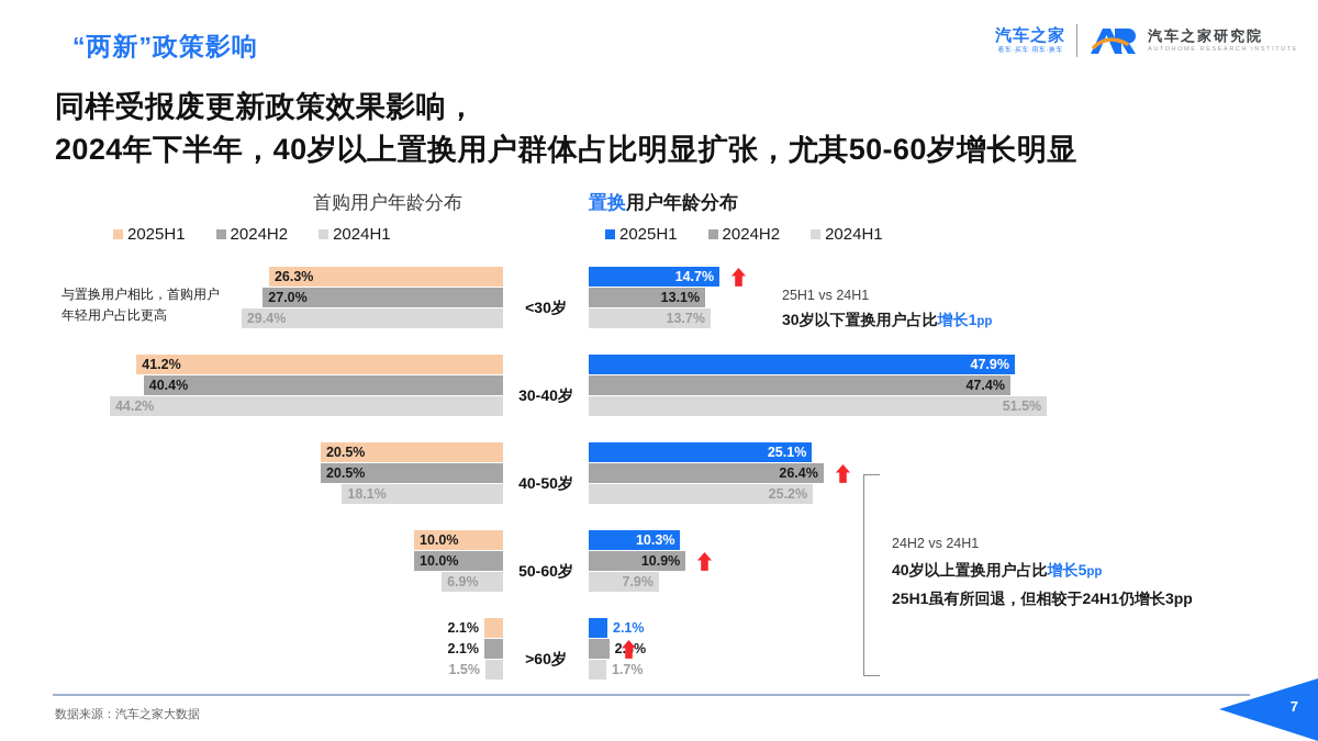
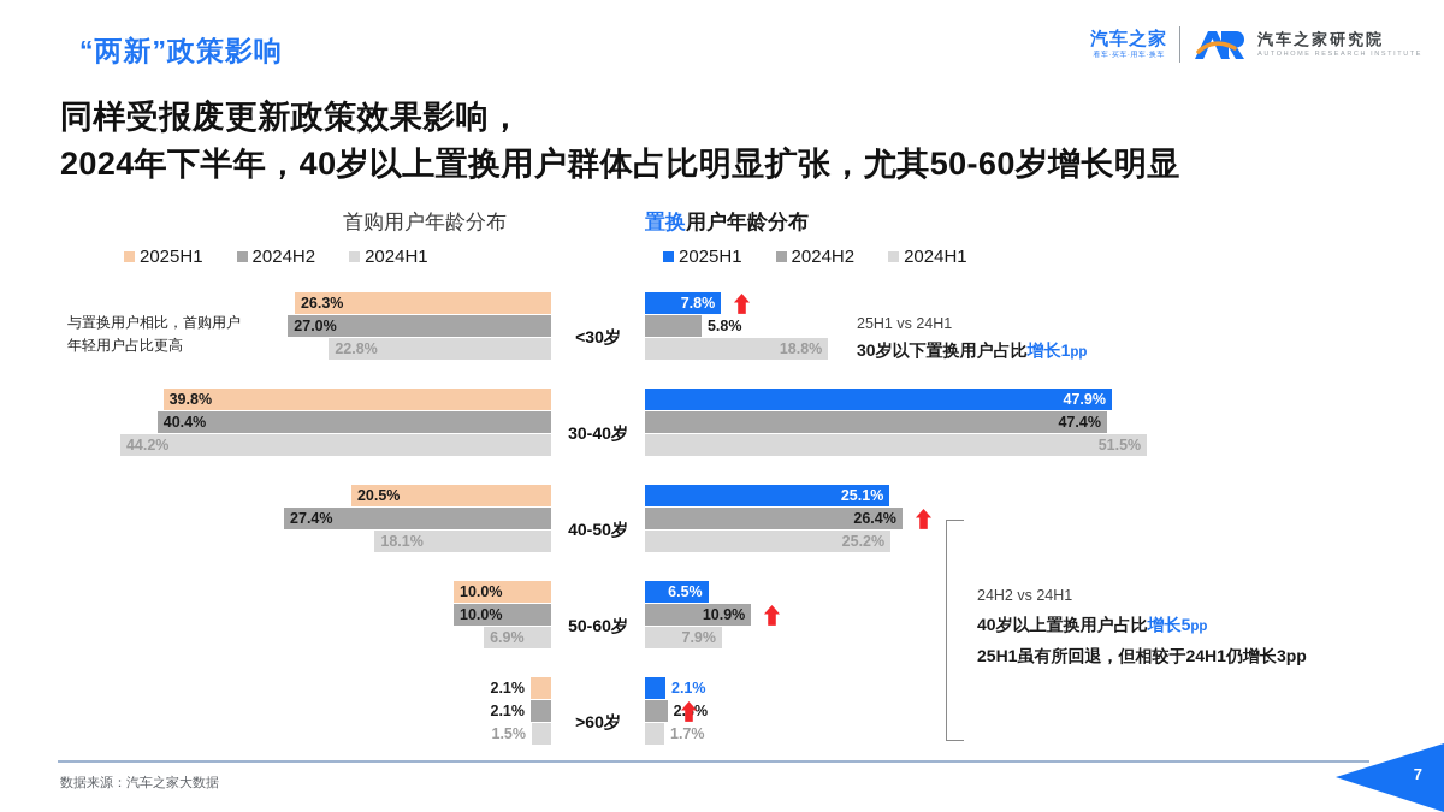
首购用户年龄分布/2024H1/<30岁: 29.4% -> 22.8%
首购用户年龄分布/2025H1/30-40岁: 41.2% -> 39.8%
首购用户年龄分布/2024H2/40-50岁: 20.5% -> 27.4%
置换用户年龄分布/2025H1/<30岁: 14.7% -> 7.8%
置换用户年龄分布/2024H2/<30岁: 13.1% -> 5.8%
置换用户年龄分布/2024H1/<30岁: 13.7% -> 18.8%
置换用户年龄分布/2025H1/50-60岁: 10.3% -> 6.5%
